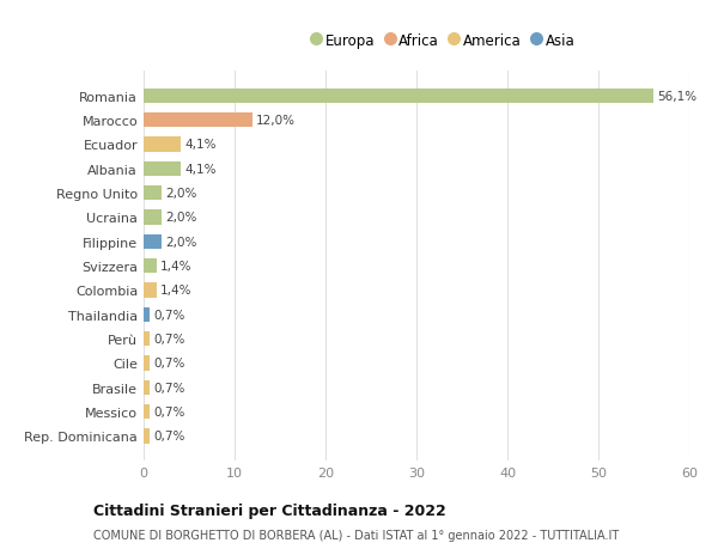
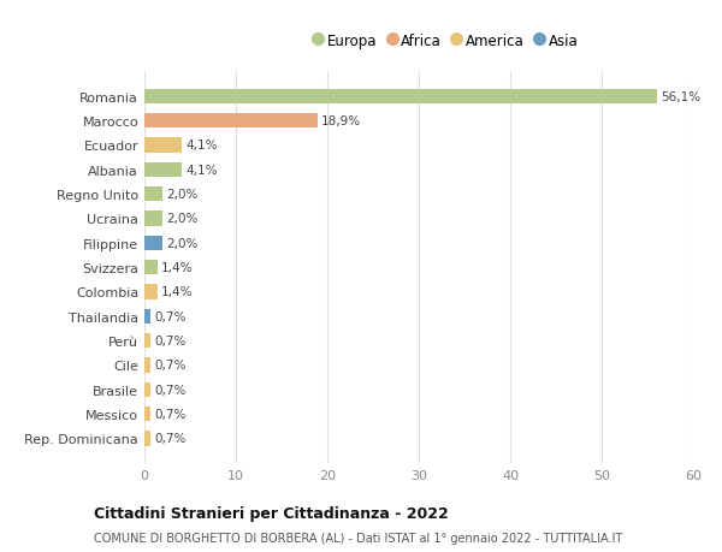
Marocco: 12,0% -> 18,9%
